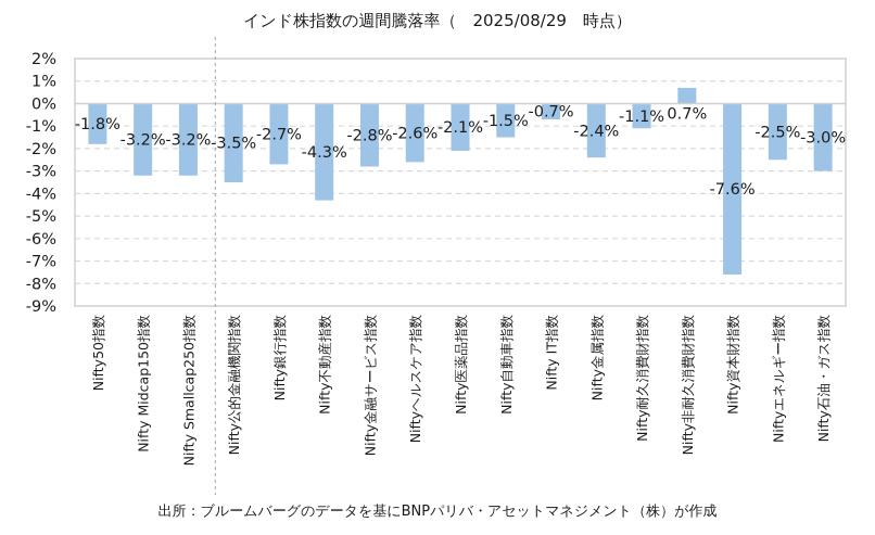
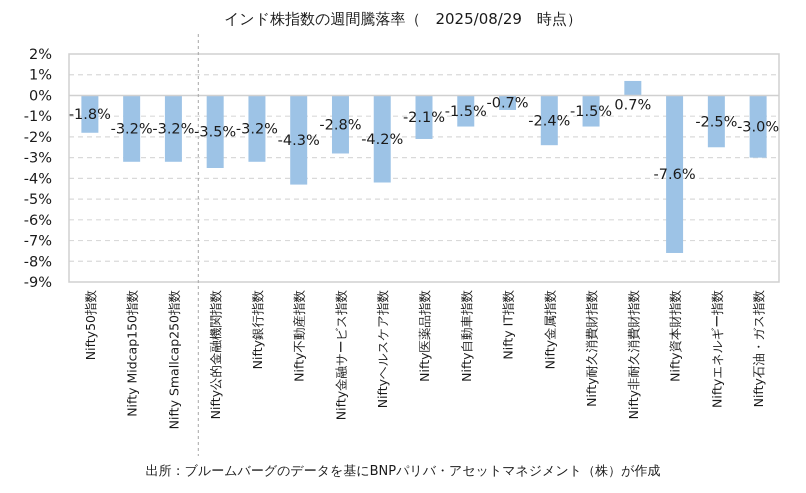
Nifty銀行指数: -2.7% -> -3.2%
Niftyヘルスケア指数: -2.6% -> -4.2%
Nifty耐久消費財指数: -1.1% -> -1.5%
